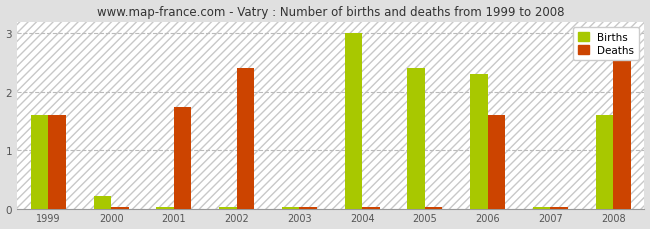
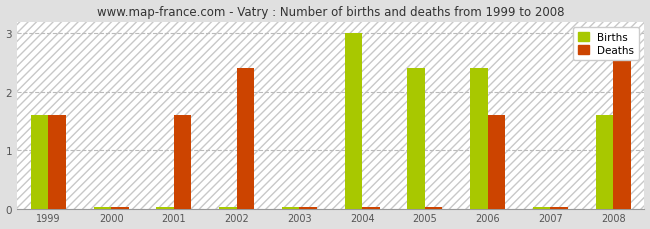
Births/2000: 0.22 -> 0.02
Deaths/2001: 1.74 -> 1.60
Births/2006: 2.30 -> 2.40
